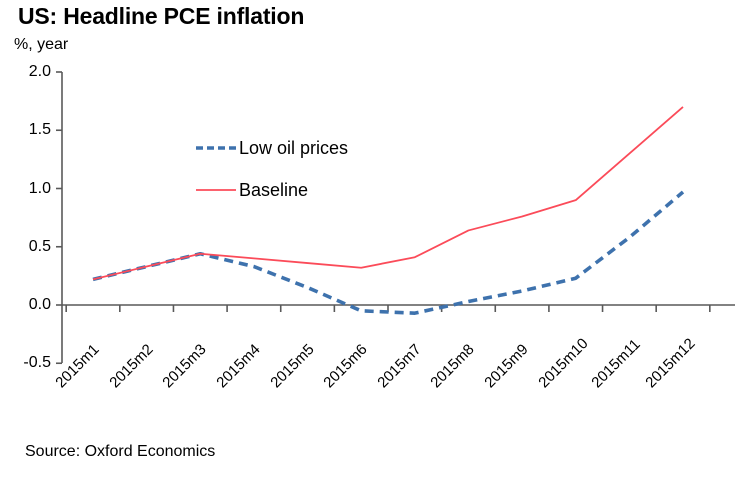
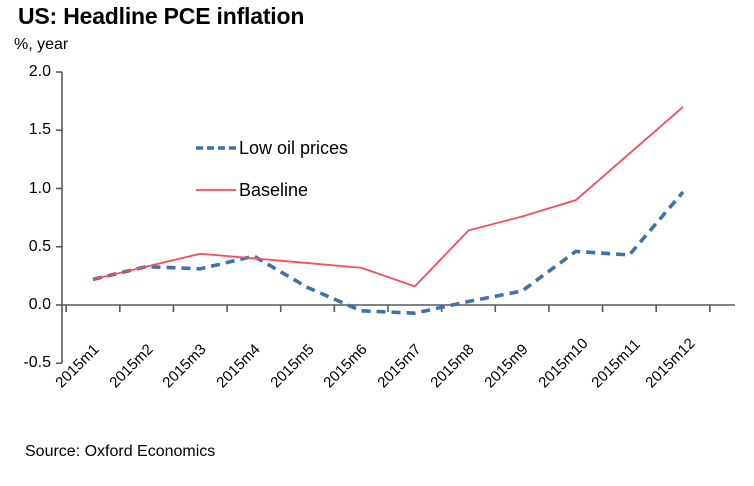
Low oil prices/2015m3: 0.44 -> 0.31
Low oil prices/2015m4: 0.33 -> 0.42
Baseline/2015m7: 0.41 -> 0.16
Low oil prices/2015m10: 0.23 -> 0.46
Low oil prices/2015m11: 0.58 -> 0.43
